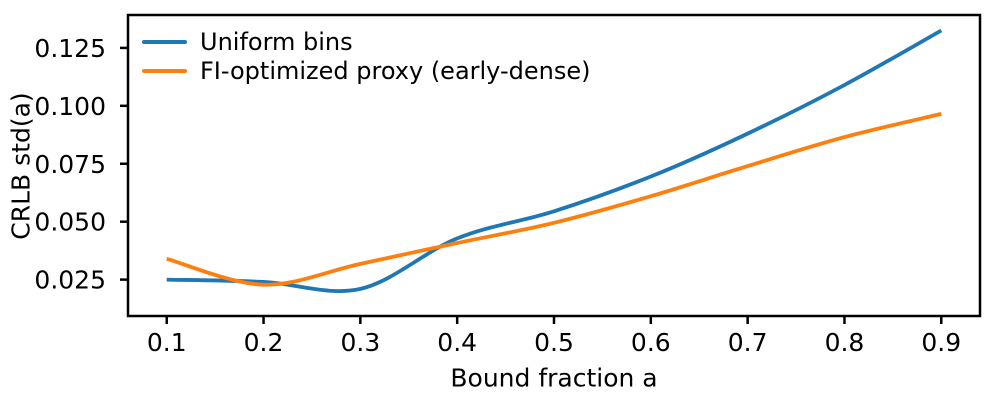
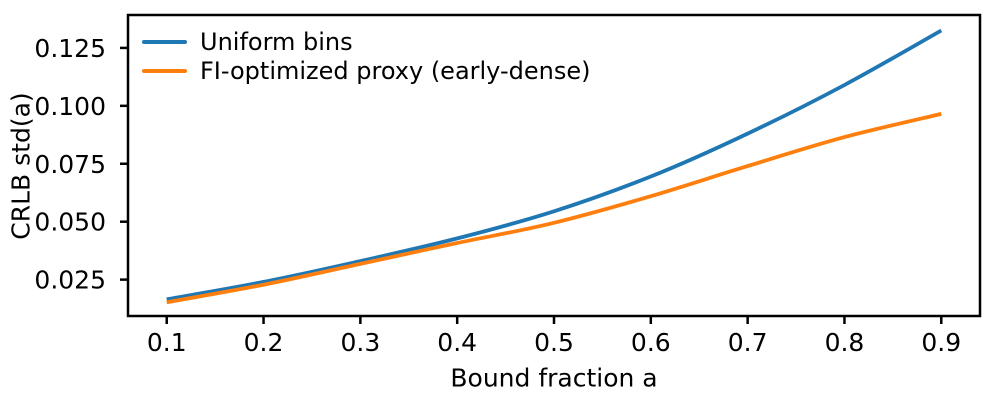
Uniform bins/0.1: 0.025 -> 0.017
FI-optimized proxy (early-dense)/0.1: 0.034 -> 0.015
Uniform bins/0.3: 0.021 -> 0.033
